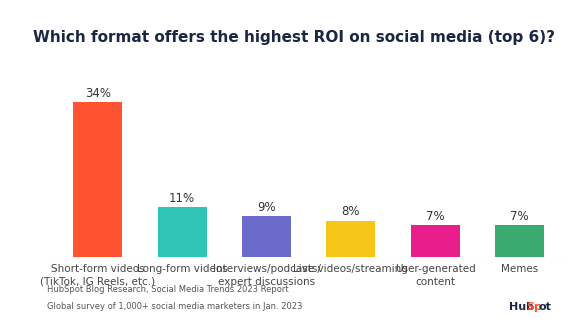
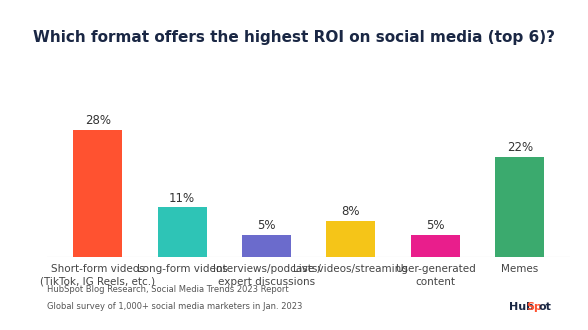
Short-form videos (TikTok, IG Reels, etc.): 34% -> 28%
Interviews/podcasts/ expert discussions: 9% -> 5%
User-generated content: 7% -> 5%
Memes: 7% -> 22%
